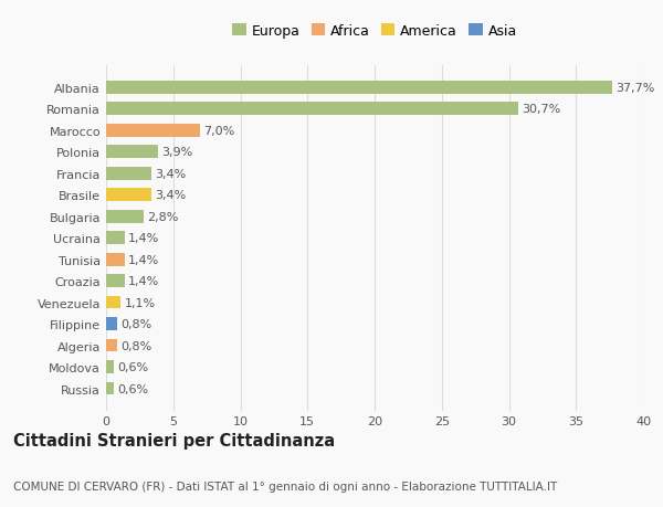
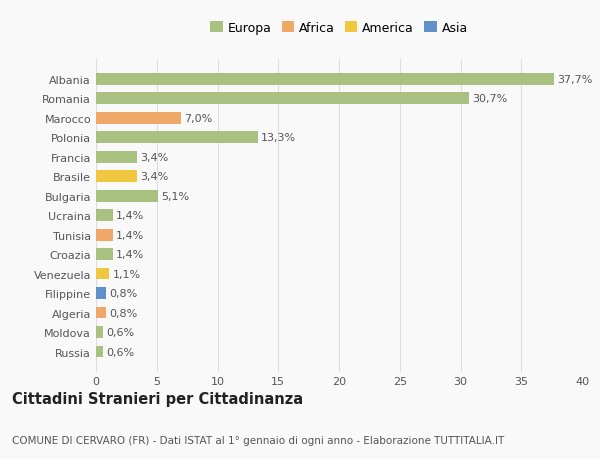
Polonia: 3,9% -> 13,3%
Bulgaria: 2,8% -> 5,1%
